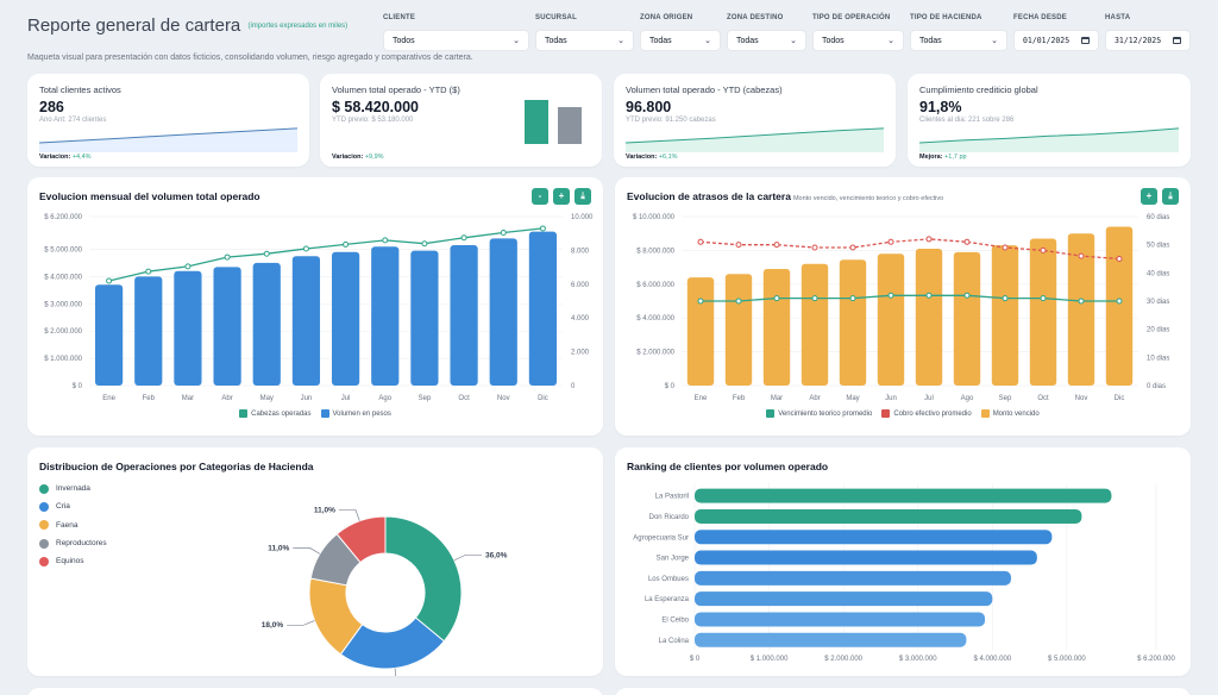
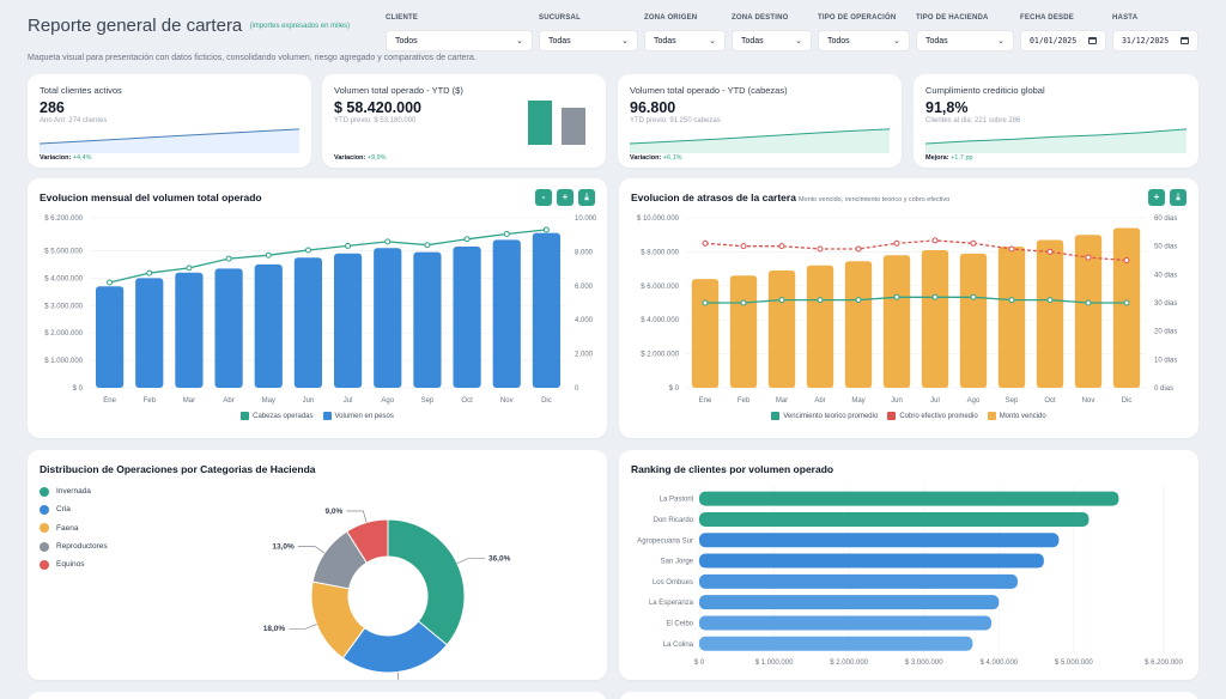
Distribucion de Operaciones por Categorias de Hacienda/Reproductores: 11,0% -> 13,0%
Distribucion de Operaciones por Categorias de Hacienda/Equinos: 11,0% -> 9,0%
